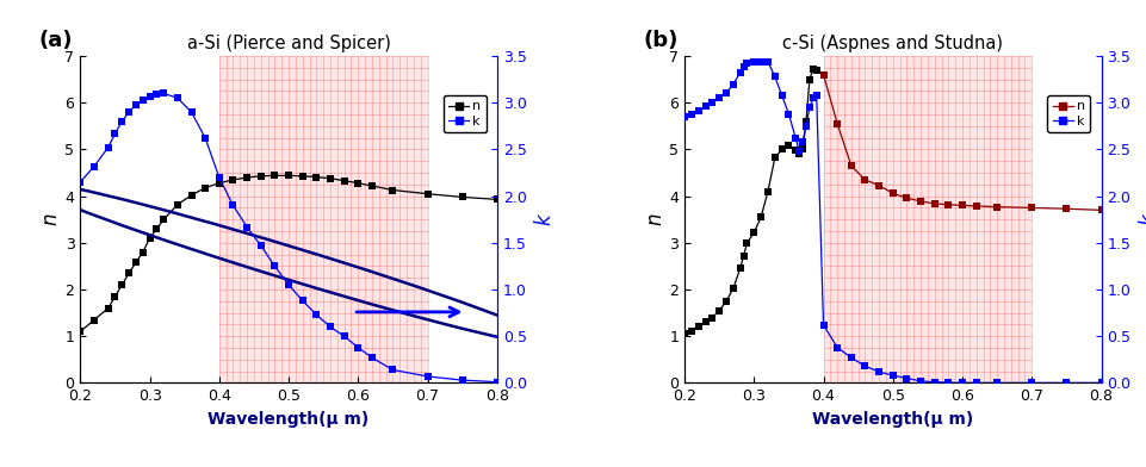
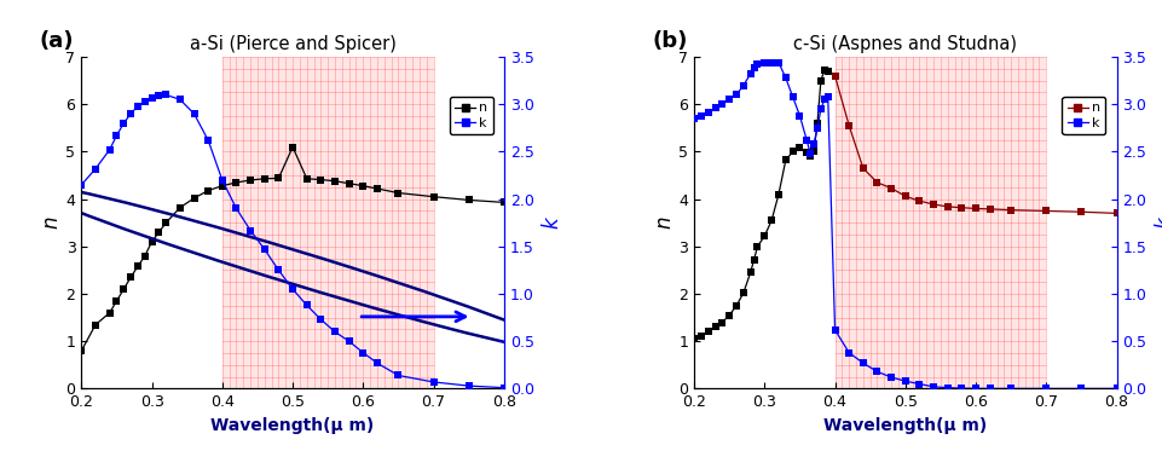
a-Si (Pierce and Spicer)/n/0.2: 1.10 -> 0.80
a-Si (Pierce and Spicer)/n/0.5: 4.44 -> 5.10
